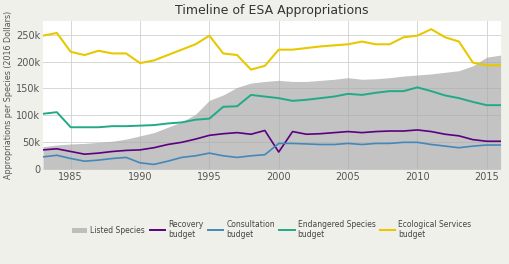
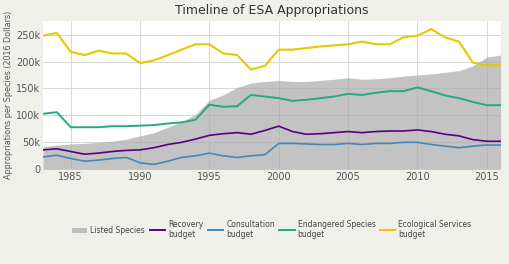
Endangered Species budget/1995: 94k -> 120k
Ecological Services budget/1995: 248k -> 232k
Recovery budget/2000: 32k -> 80k
